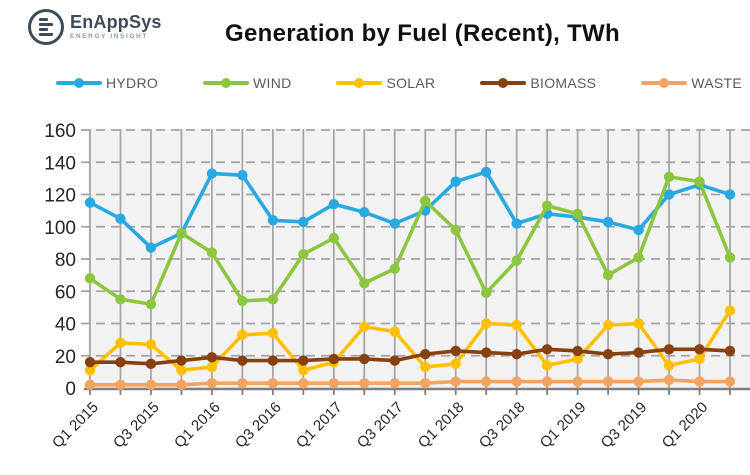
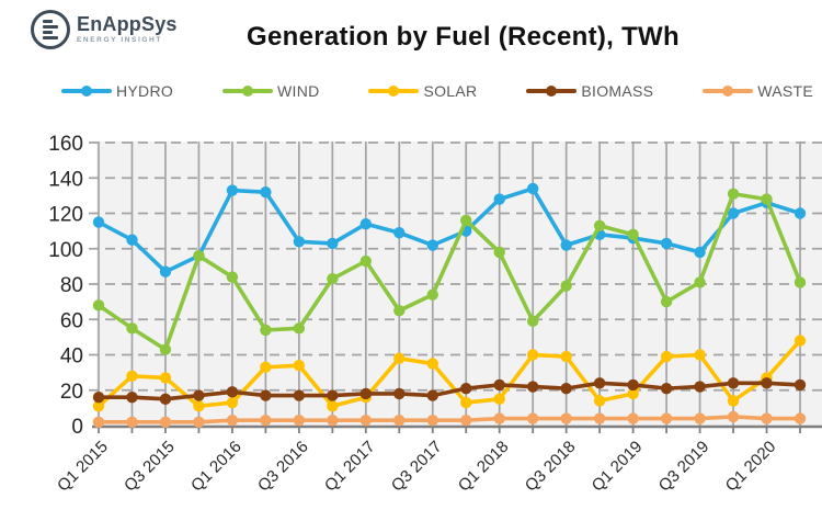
WIND/Q3 2015: 52 -> 43
SOLAR/Q1 2020: 18 -> 27
